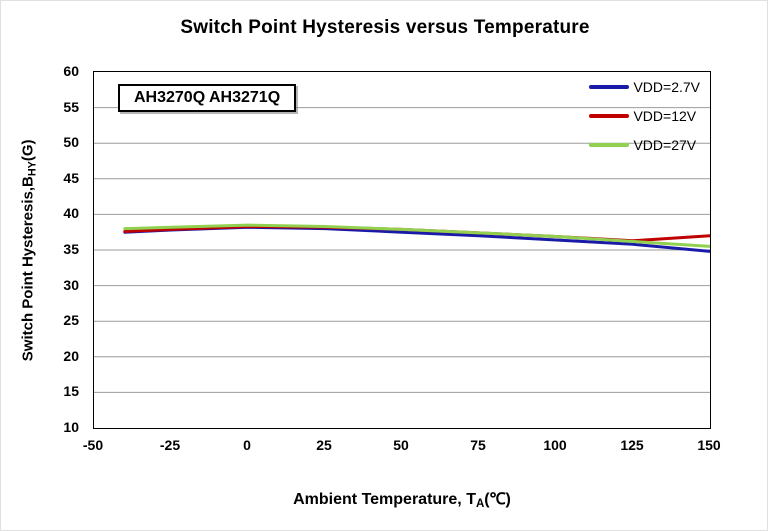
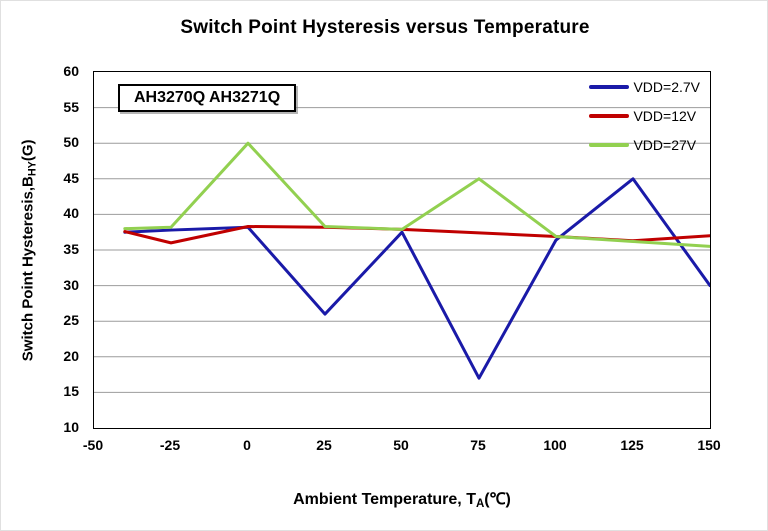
VDD=12V/-25: 38 -> 36
VDD=27V/0: 38 -> 50
VDD=2.7V/25: 38 -> 26
VDD=2.7V/75: 37 -> 17
VDD=27V/75: 37 -> 45
VDD=2.7V/125: 36 -> 45
VDD=2.7V/150: 35 -> 30
